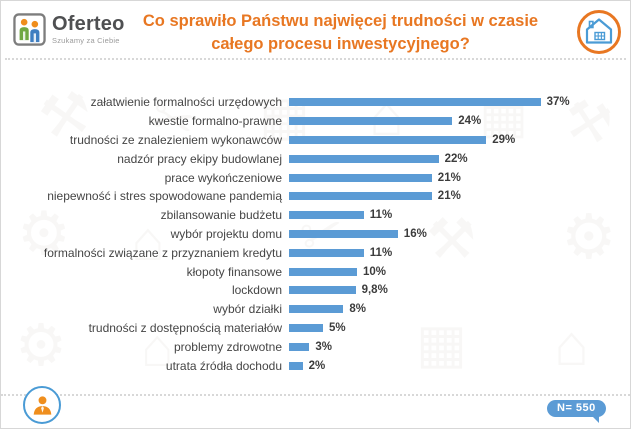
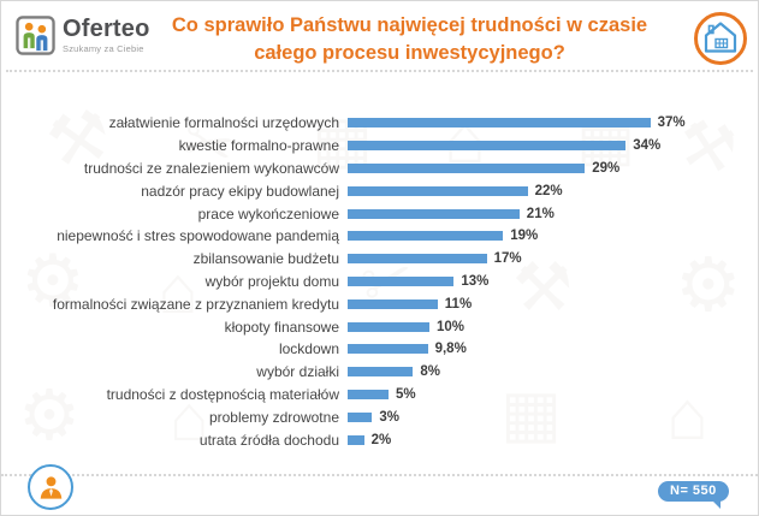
kwestie formalno-prawne: 24% -> 34%
niepewność i stres spowodowane pandemią: 21% -> 19%
zbilansowanie budżetu: 11% -> 17%
wybór projektu domu: 16% -> 13%
